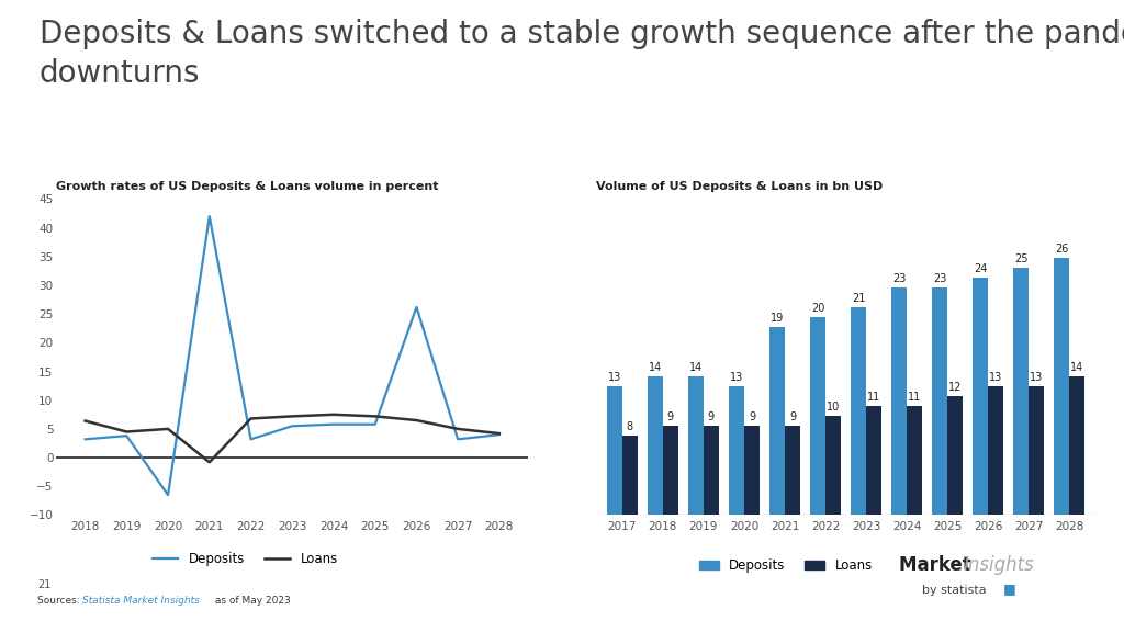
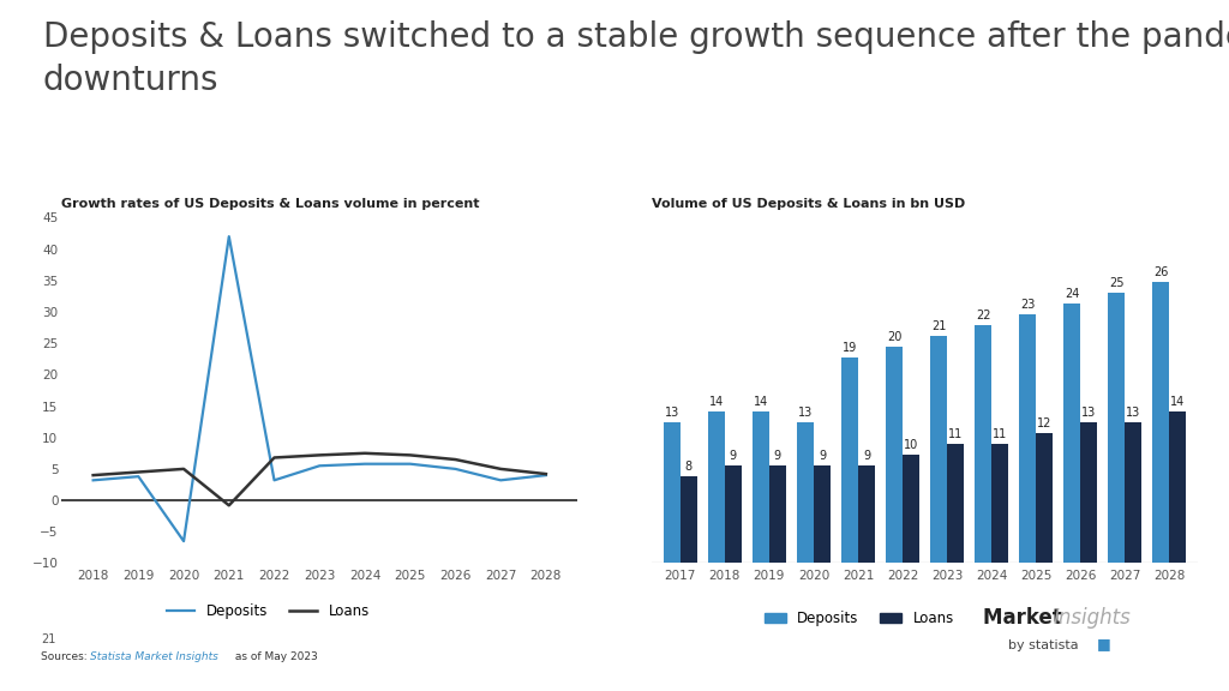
Growth rates of US Deposits & Loans volume in percent/Loans/2018: 6.4 -> 4.0
Growth rates of US Deposits & Loans volume in percent/Deposits/2026: 26.2 -> 5.0
Volume of US Deposits & Loans in bn USD/Deposits/2024: 23 -> 22
